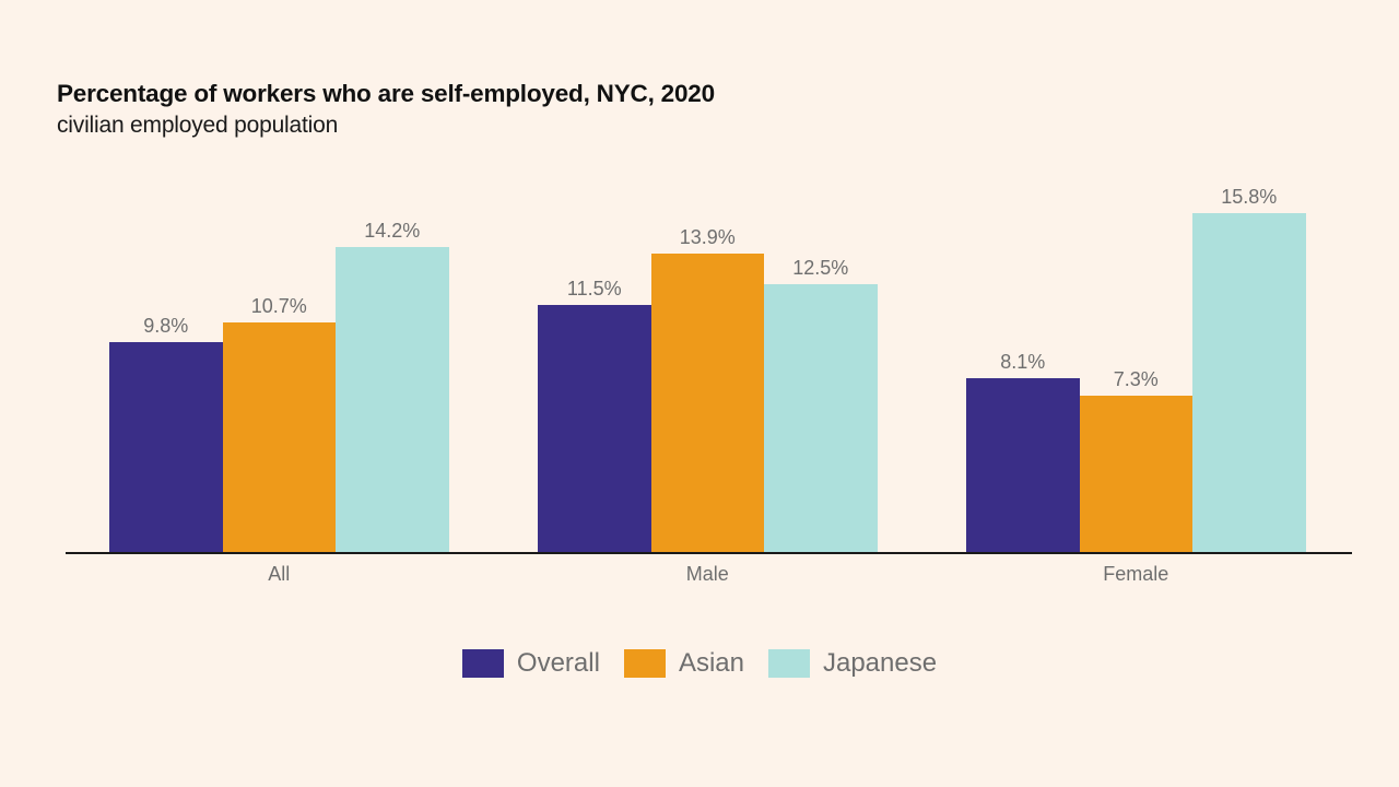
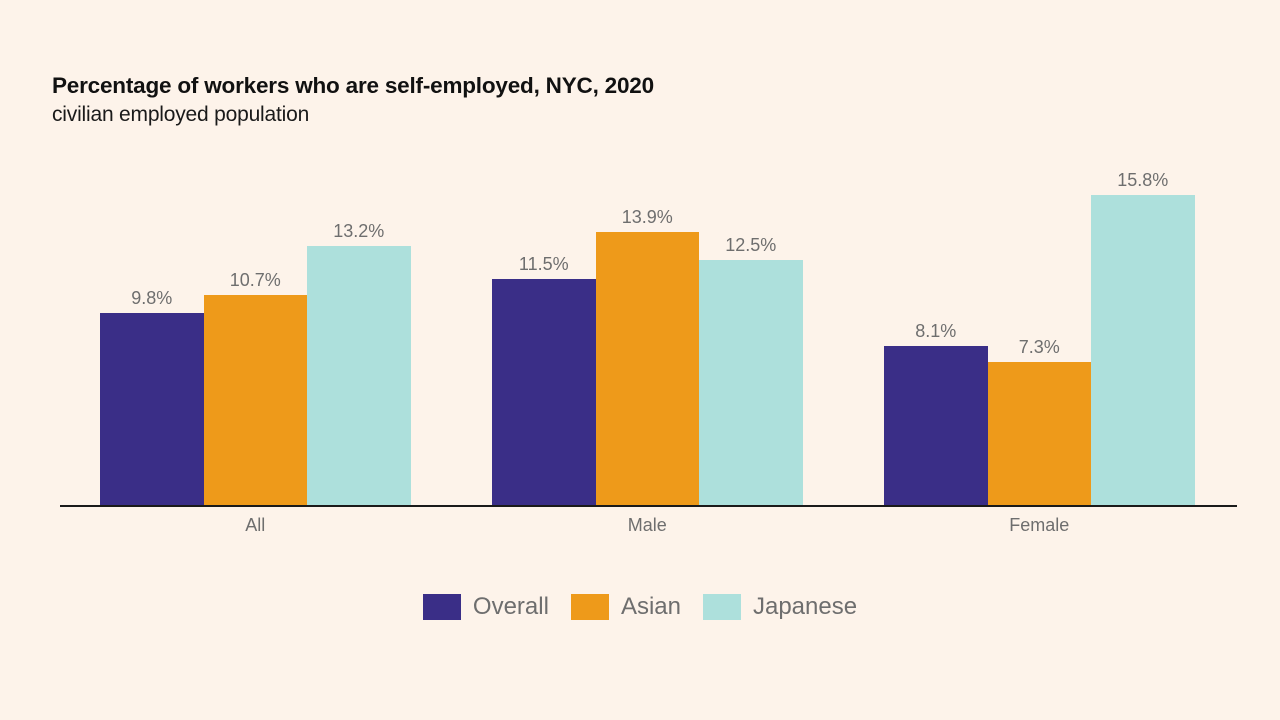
Japanese/All: 14.2% -> 13.2%
